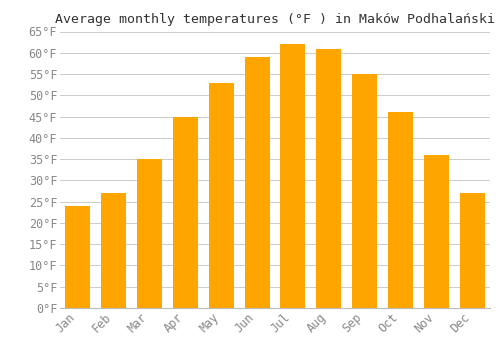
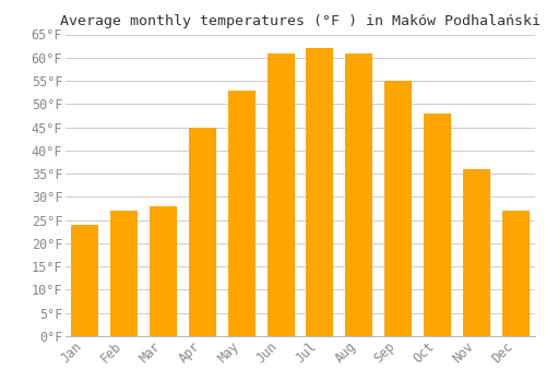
Mar: 35°F -> 28°F
Jun: 59°F -> 61°F
Oct: 46°F -> 48°F
